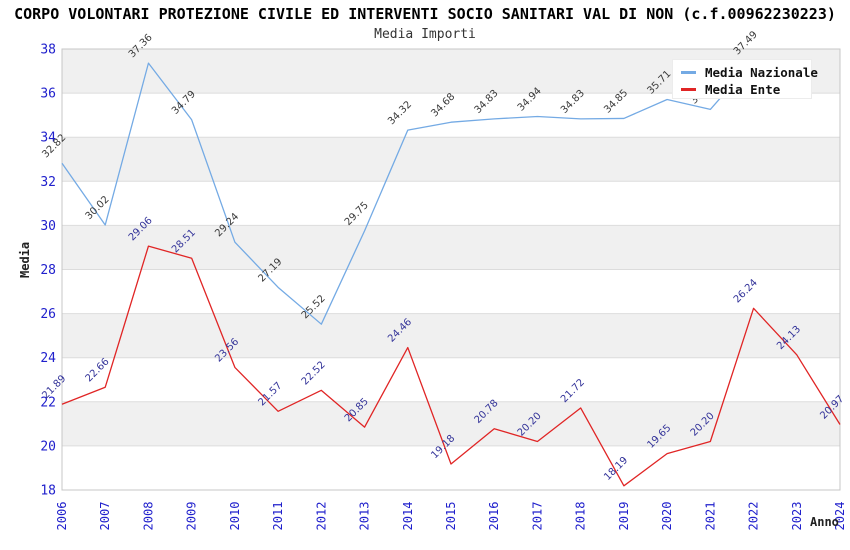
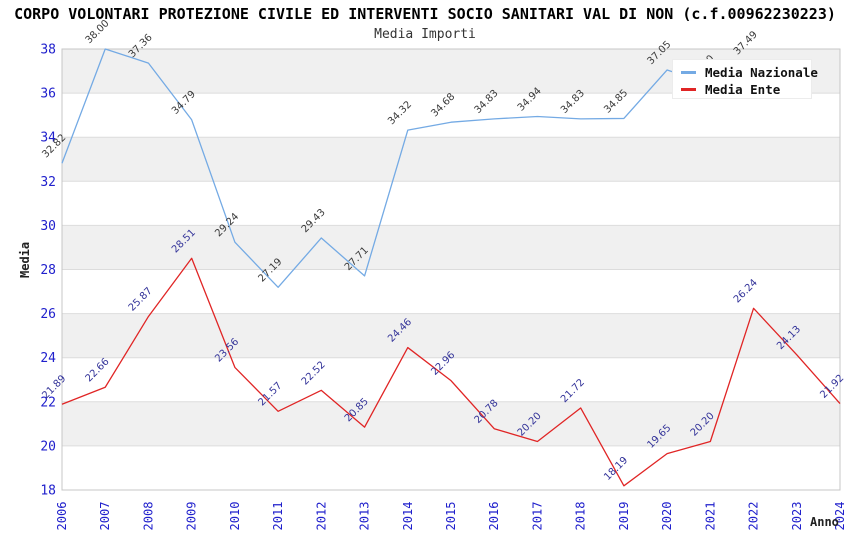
Media Nazionale/2007: 30.02 -> 38.00
Media Ente/2008: 29.06 -> 25.87
Media Nazionale/2012: 25.52 -> 29.43
Media Nazionale/2013: 29.75 -> 27.71
Media Ente/2015: 19.18 -> 22.96
Media Nazionale/2020: 35.71 -> 37.05
Media Nazionale/2021: 35.26 -> 36.40
Media Ente/2024: 20.97 -> 21.92
